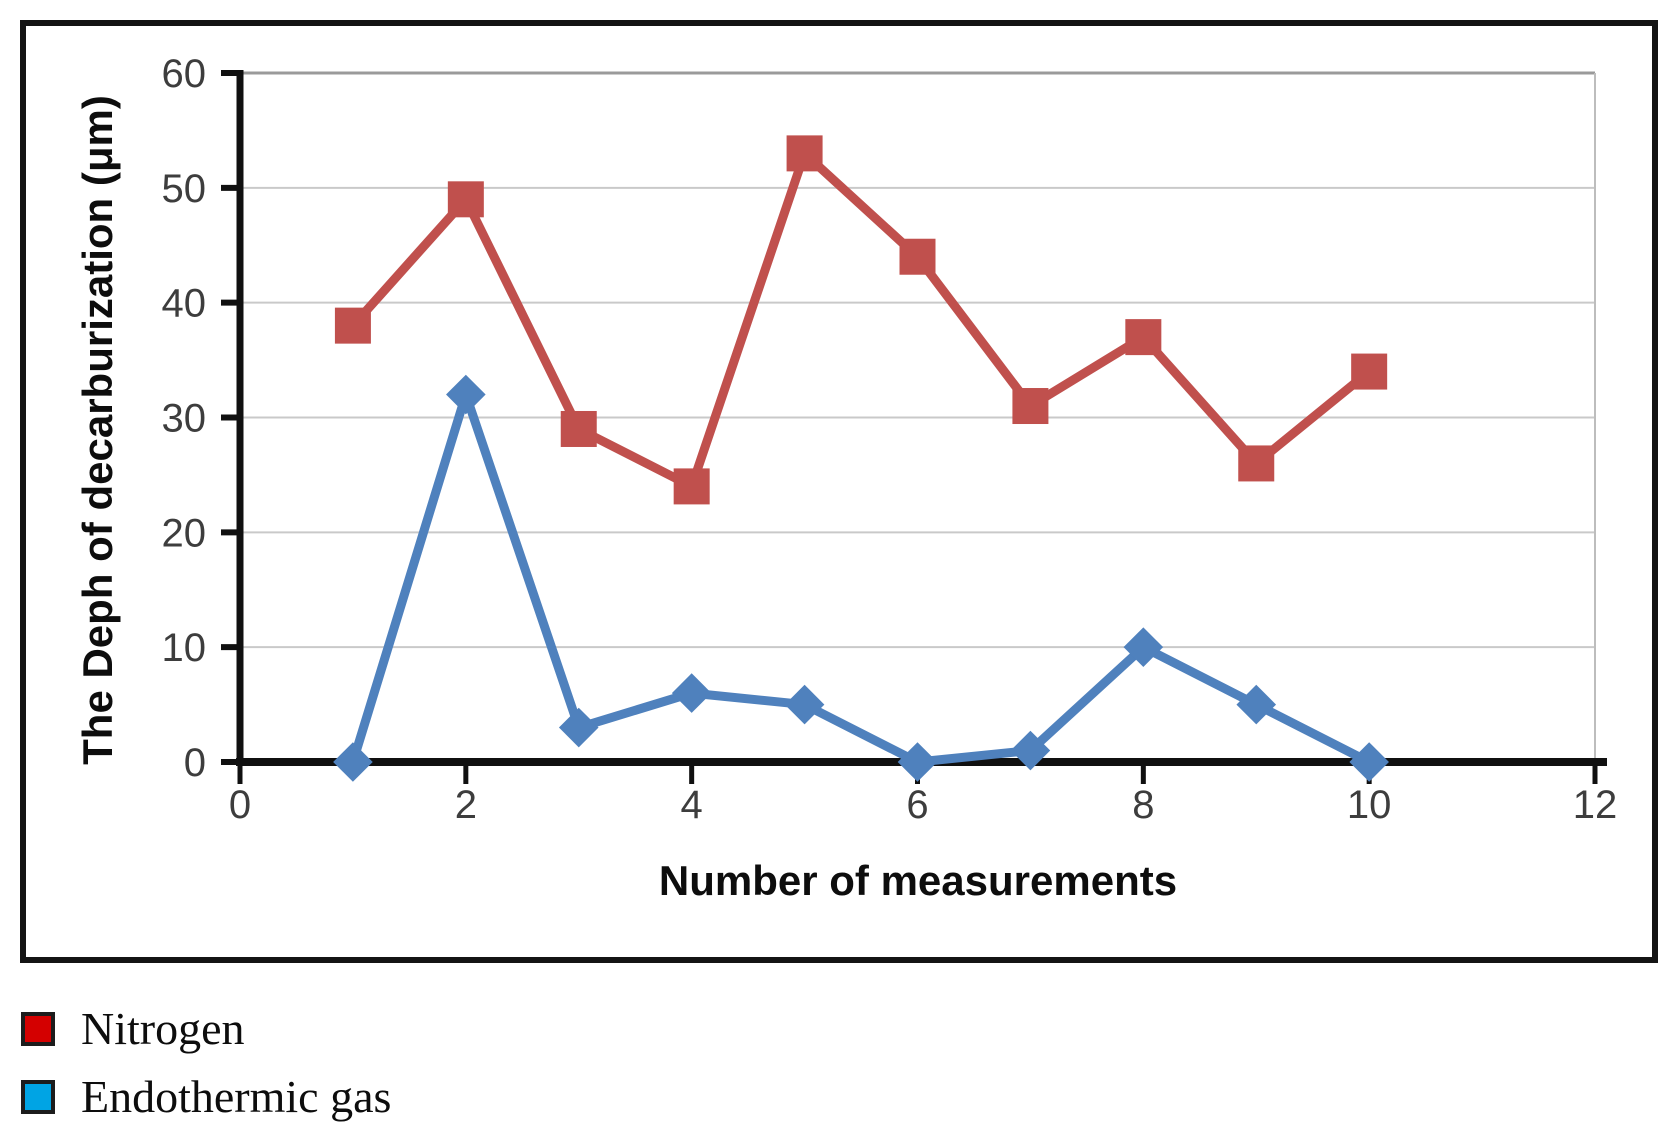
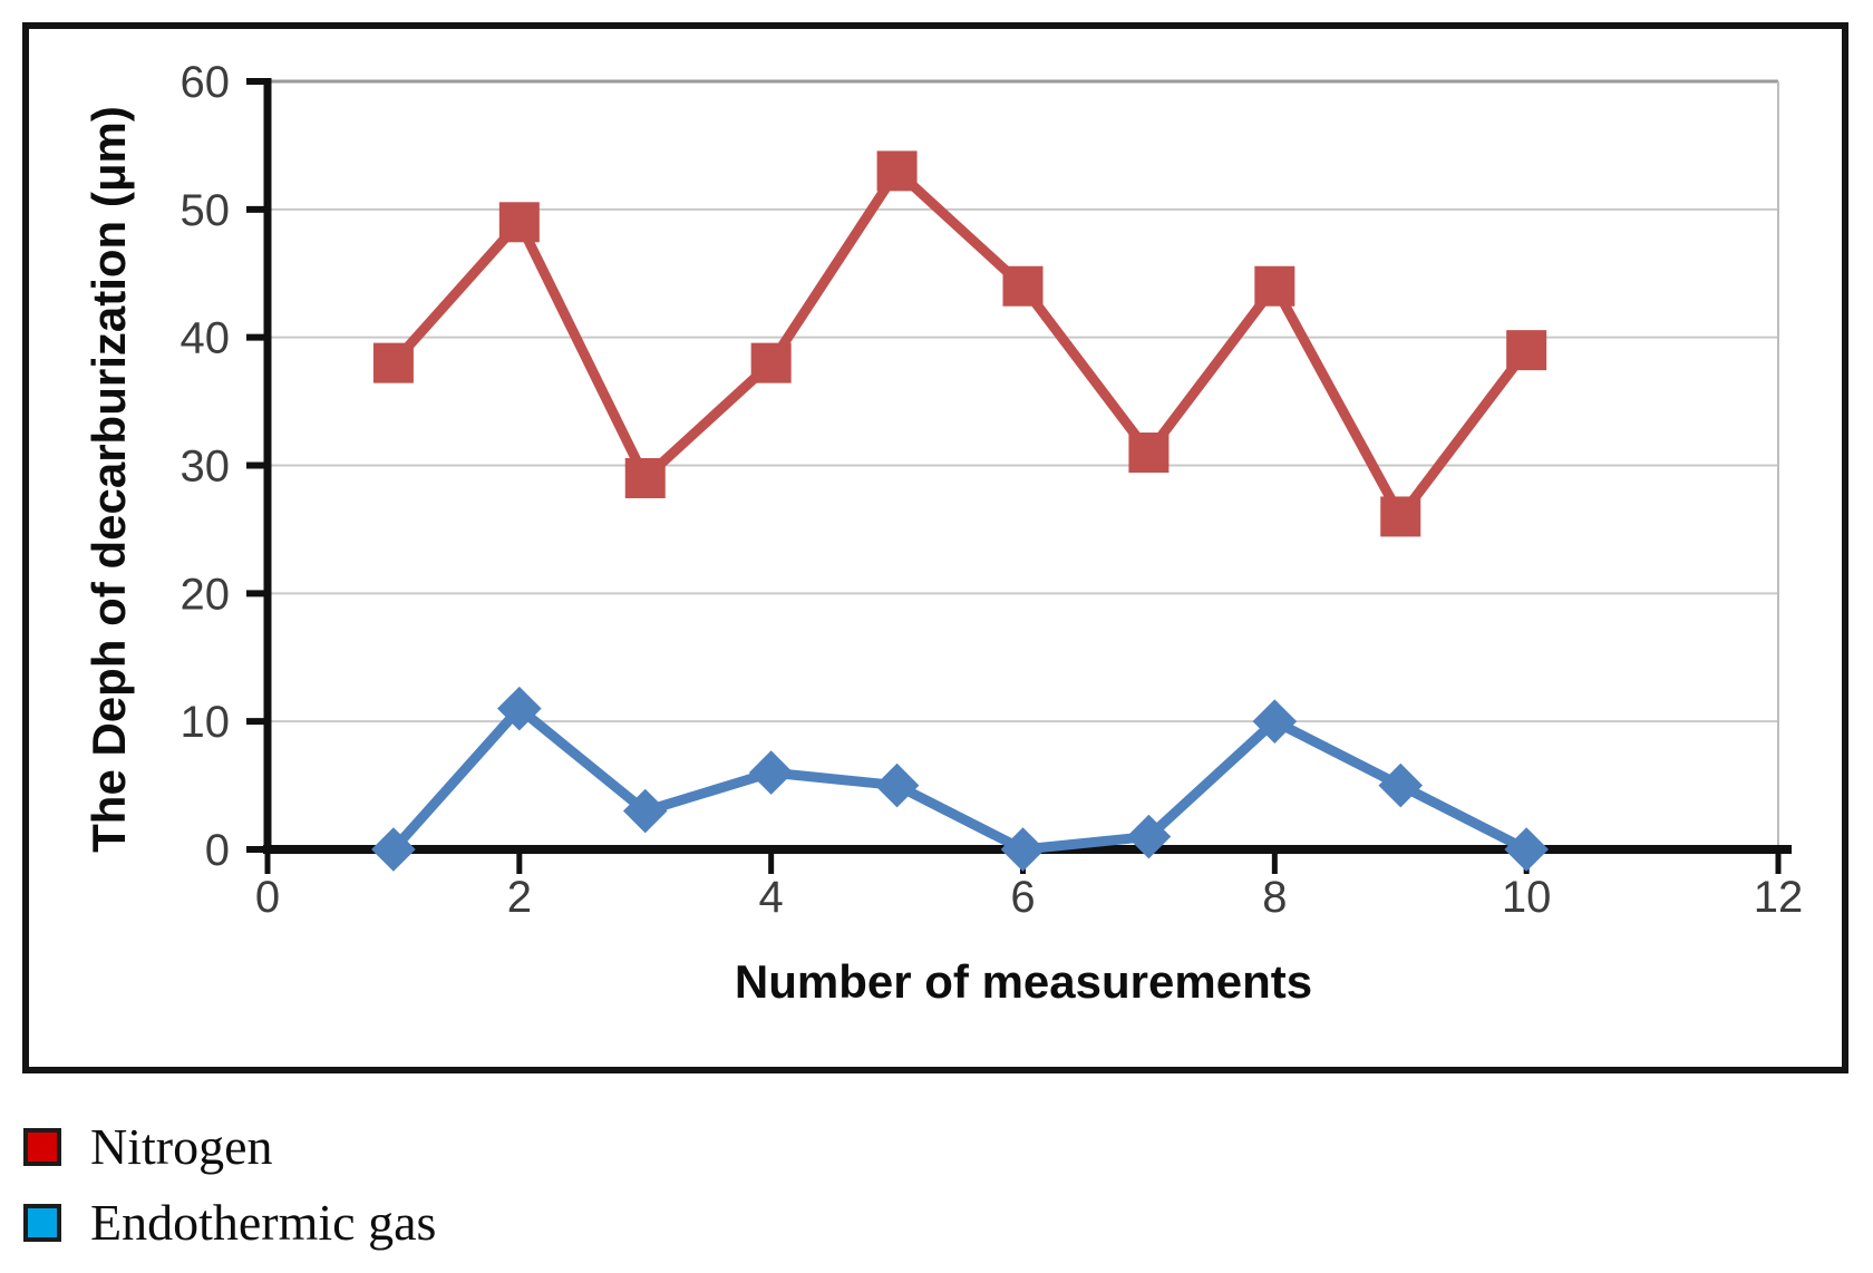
Endothermic gas/2: 32 -> 11
Nitrogen/4: 24 -> 38
Nitrogen/8: 37 -> 44
Nitrogen/10: 34 -> 39
